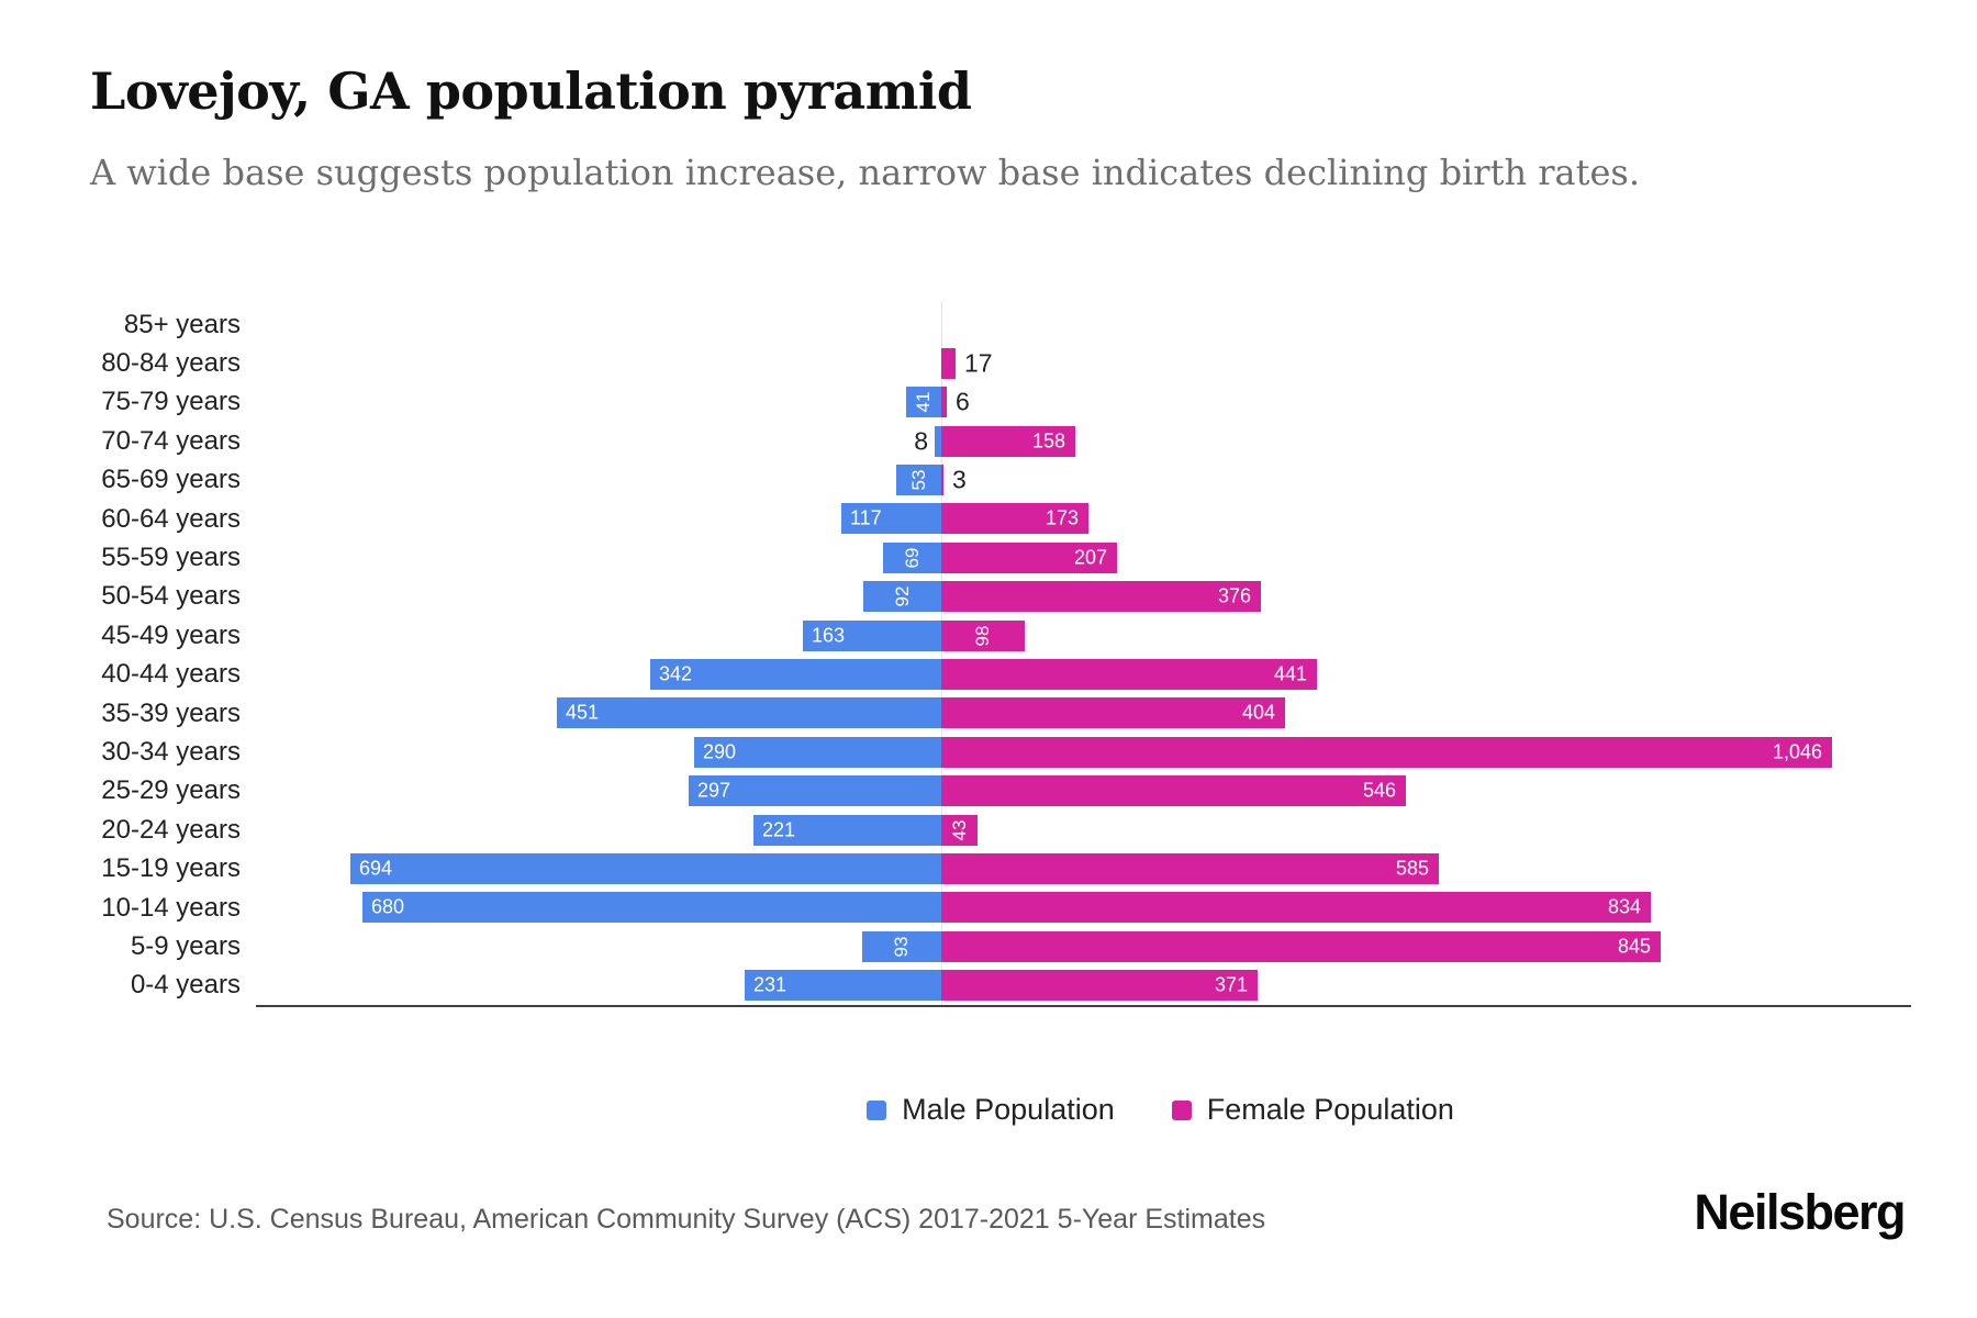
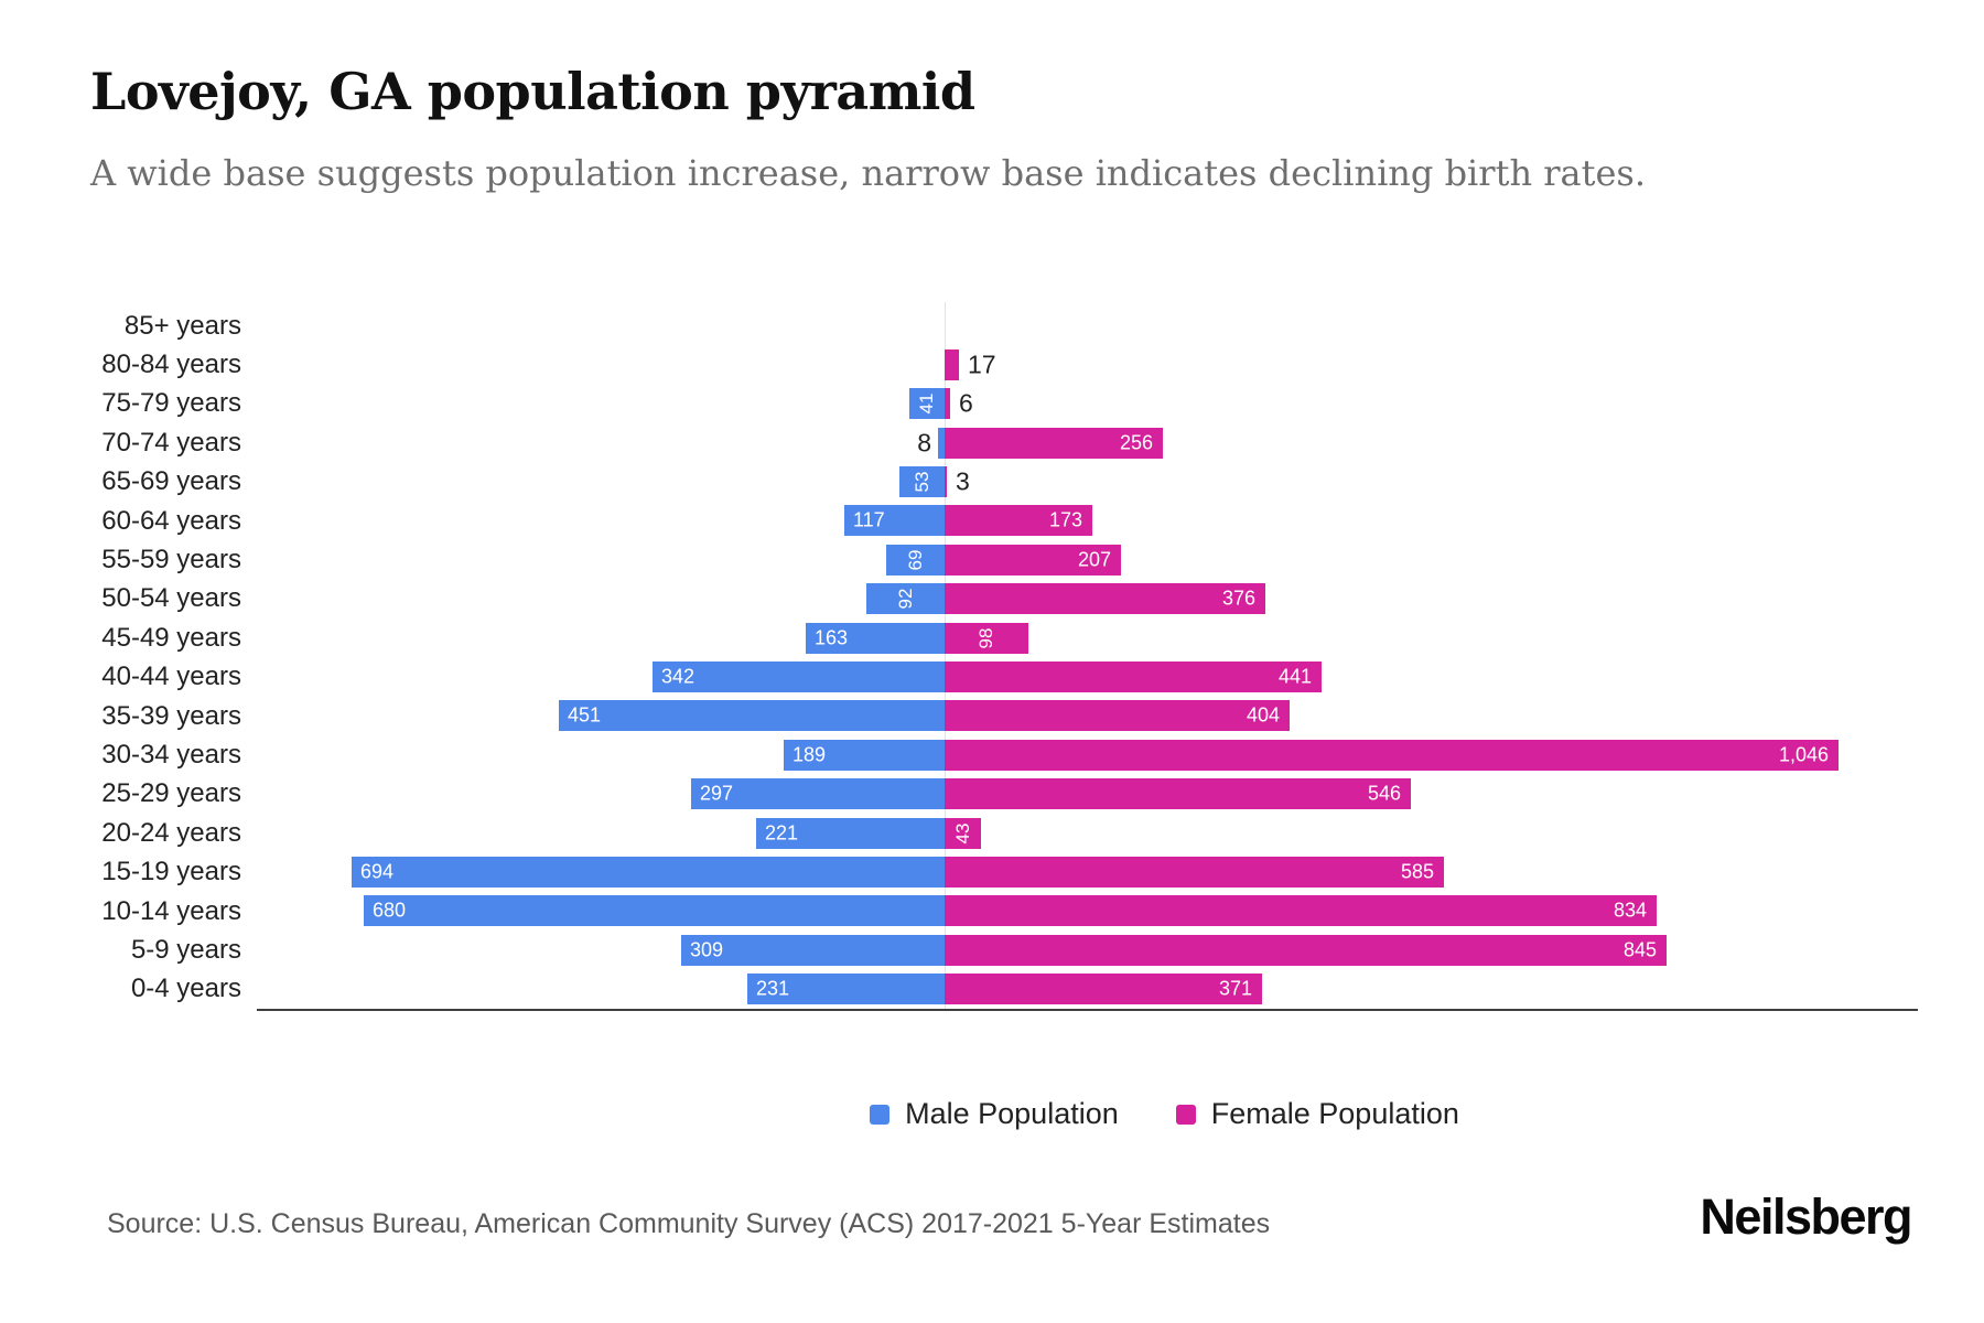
Female Population/70-74 years: 158 -> 256
Male Population/30-34 years: 290 -> 189
Male Population/5-9 years: 93 -> 309
